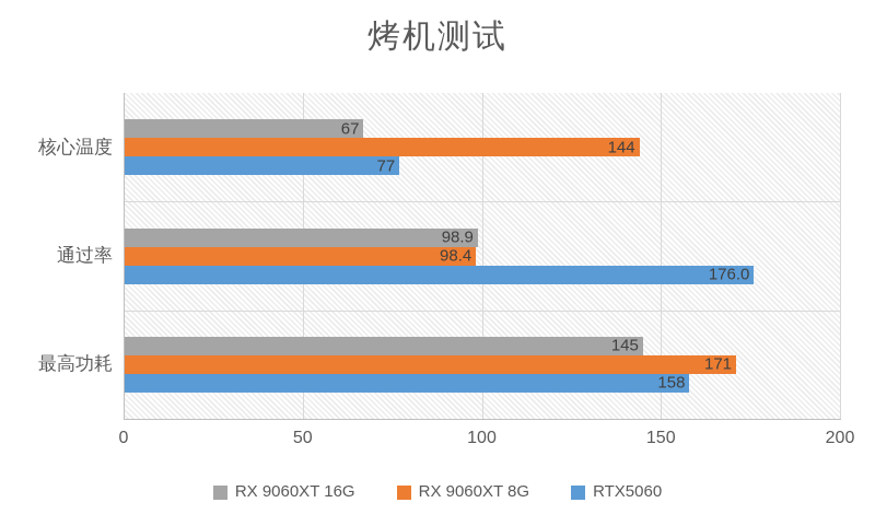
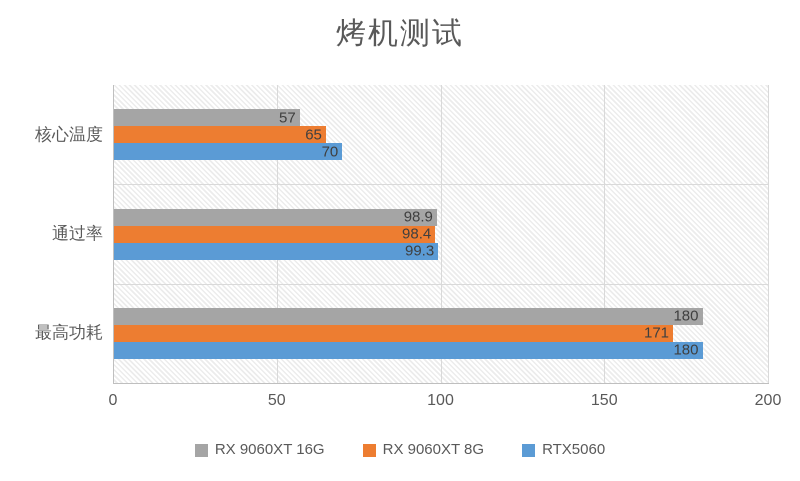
RX 9060XT 16G/核心温度: 67 -> 57
RX 9060XT 8G/核心温度: 144 -> 65
RTX5060/核心温度: 77 -> 70
RTX5060/通过率: 176.0 -> 99.3
RX 9060XT 16G/最高功耗: 145 -> 180
RTX5060/最高功耗: 158 -> 180
